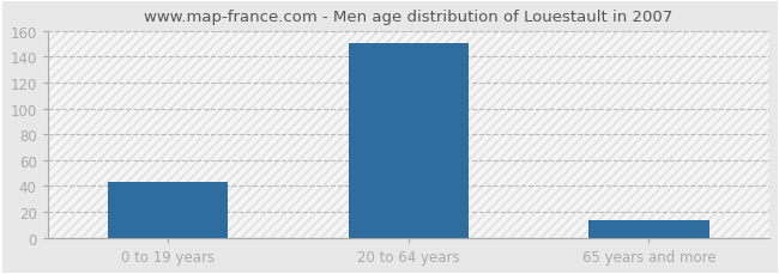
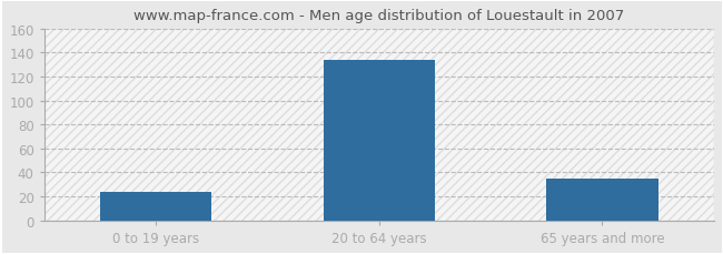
0 to 19 years: 43 -> 24
20 to 64 years: 150 -> 134
65 years and more: 14 -> 35
